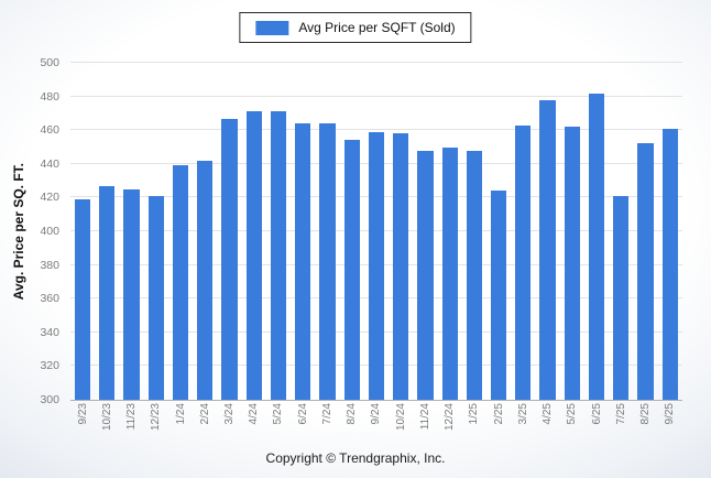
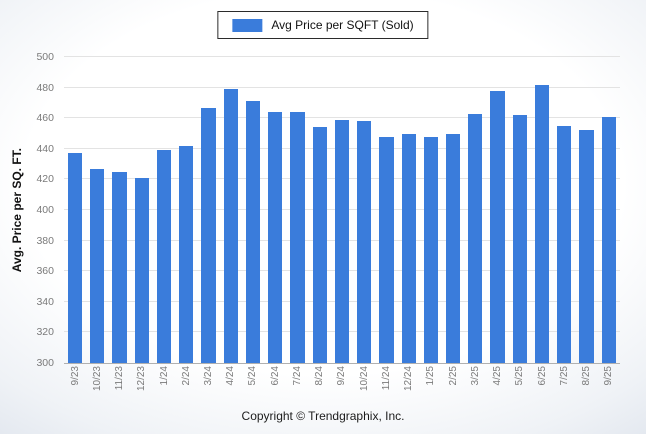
9/23: 419 -> 437
4/24: 471 -> 479
2/25: 424 -> 450
7/25: 421 -> 455
